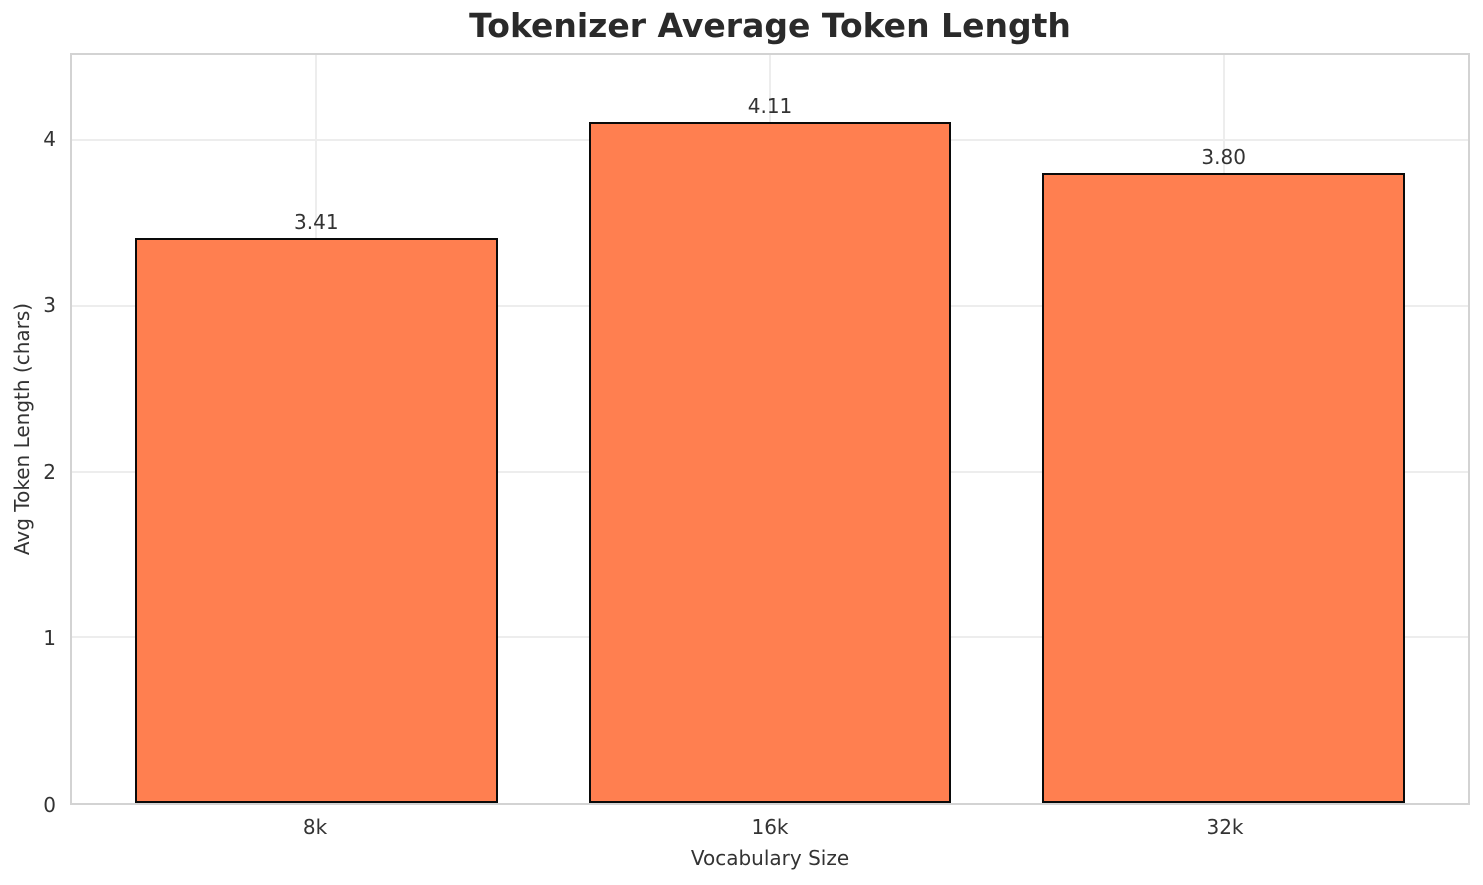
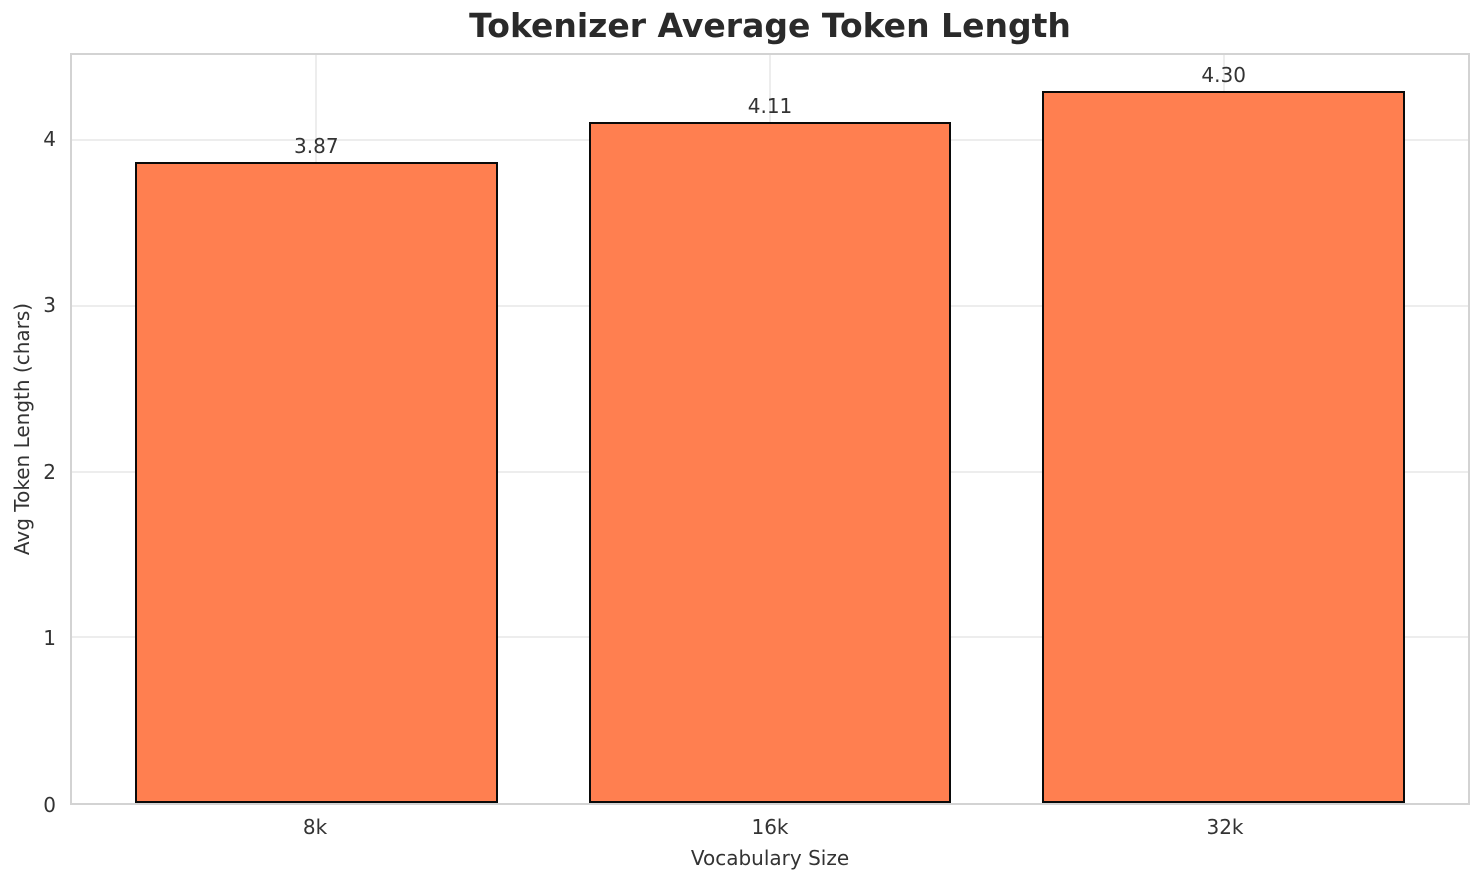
8k: 3.41 -> 3.87
32k: 3.80 -> 4.30
